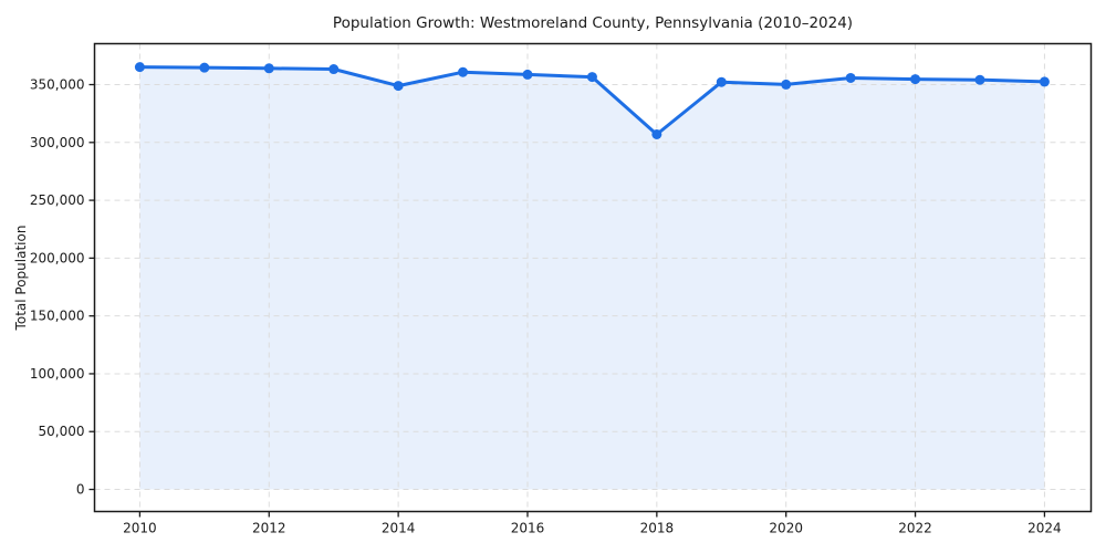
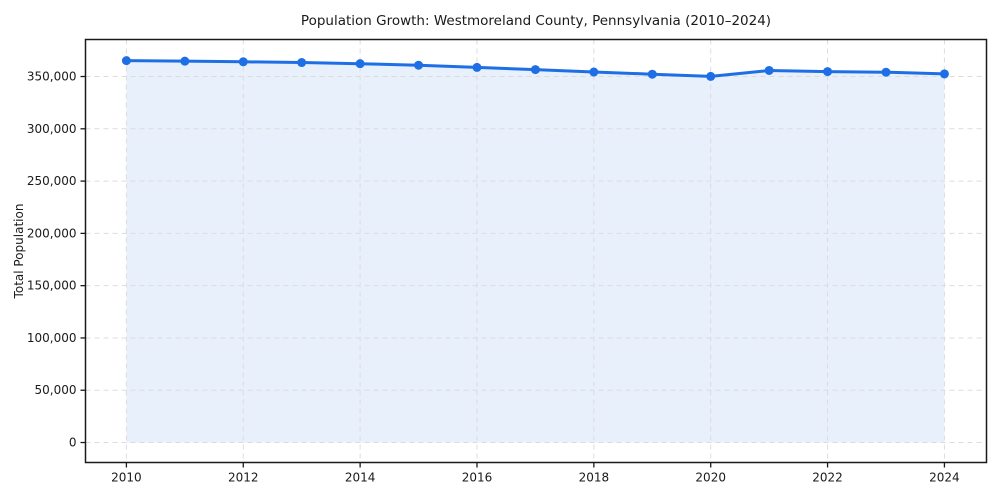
2014: 349000 -> 362000
2018: 307000 -> 354000
